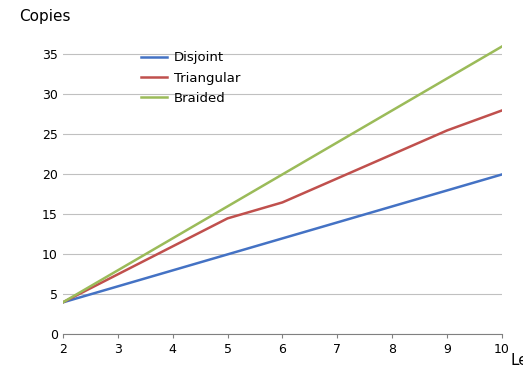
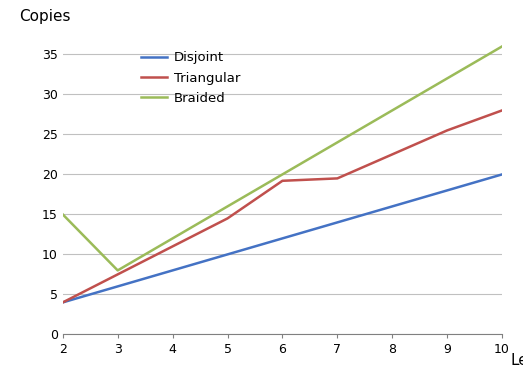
Braided/2: 4 -> 15
Triangular/6: 16.5 -> 19.2
